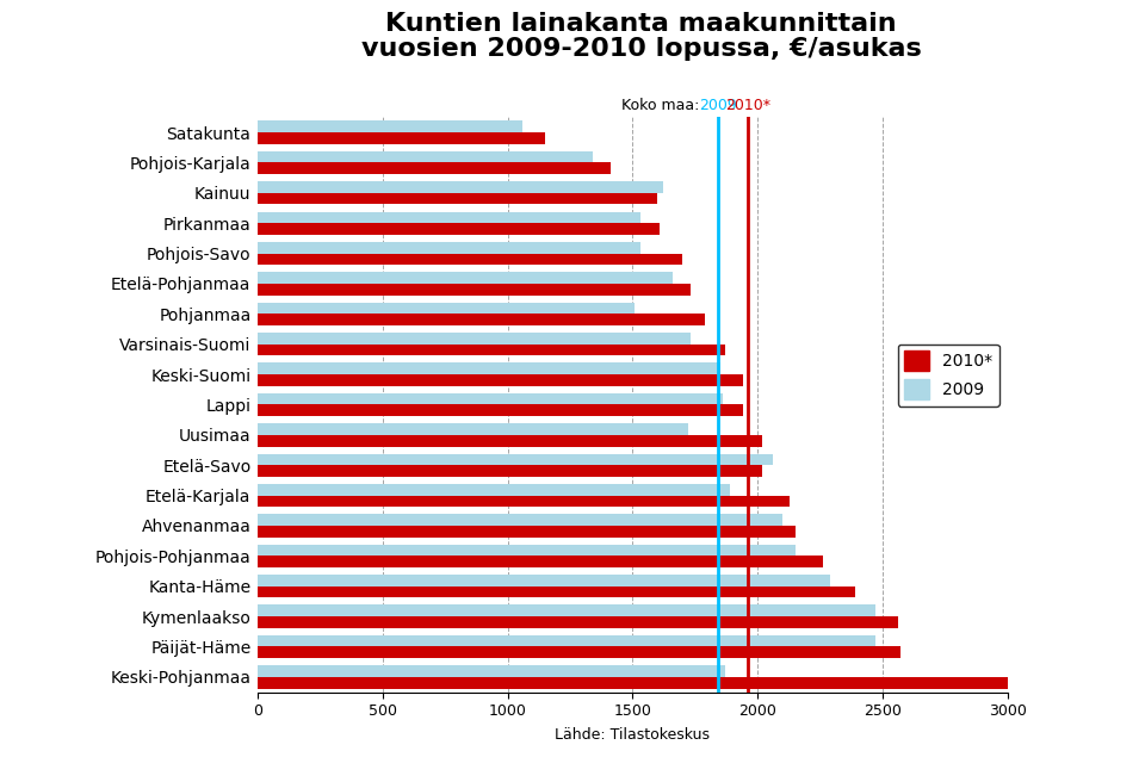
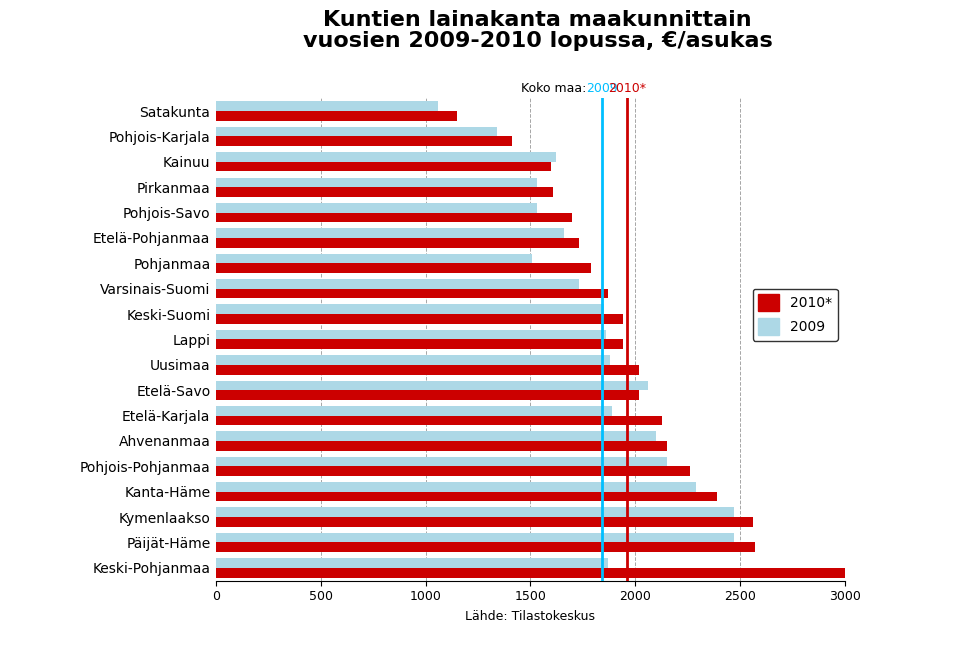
2009/Uusimaa: 1720 -> 1880
